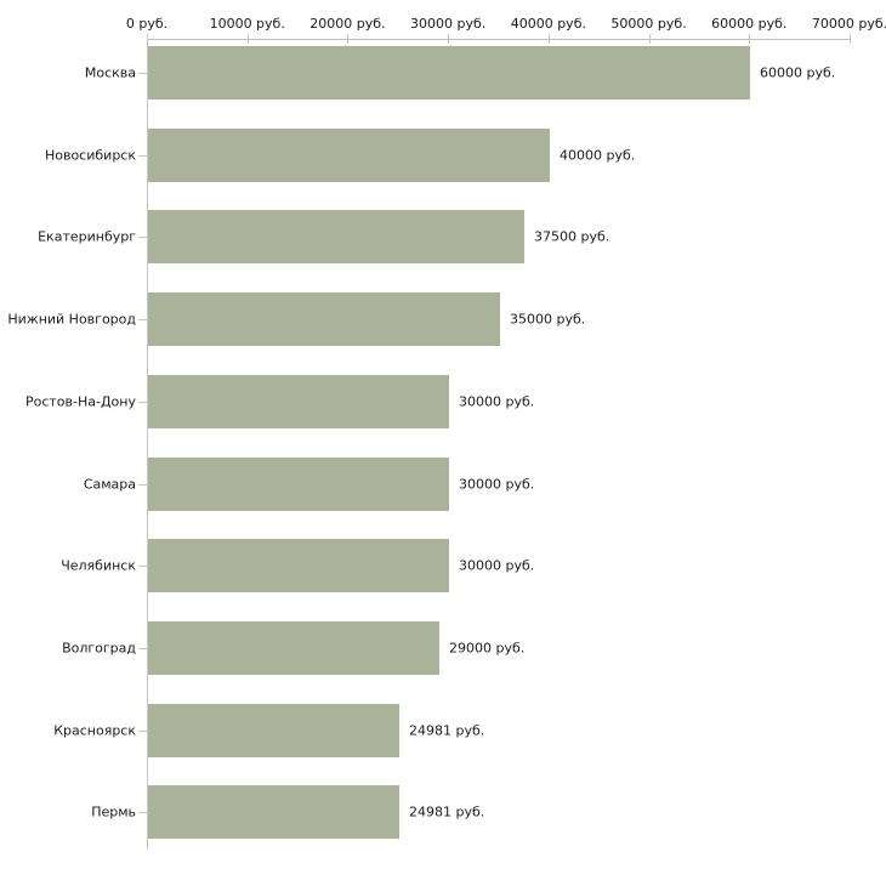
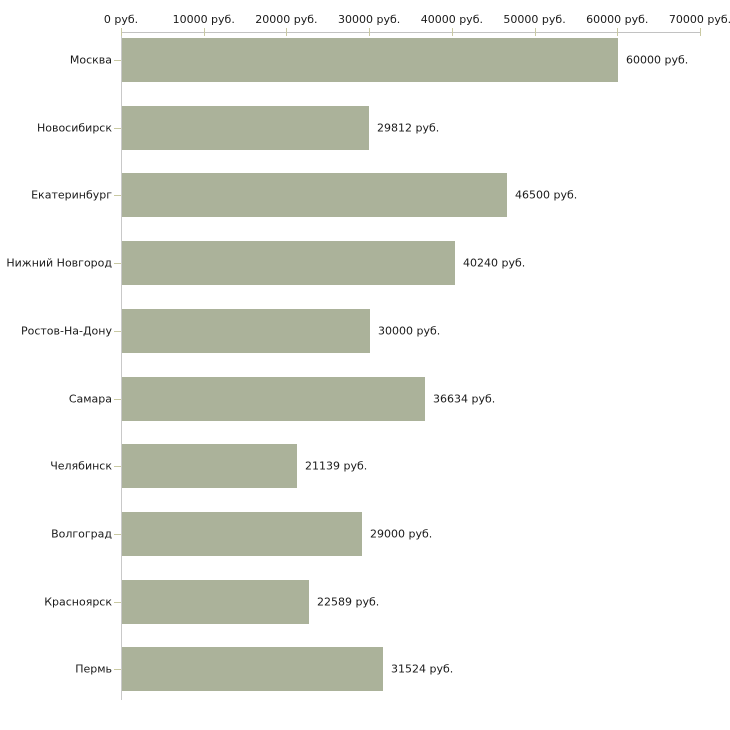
Новосибирск: 40000 -> 29812
Екатеринбург: 37500 -> 46500
Нижний Новгород: 35000 -> 40240
Самара: 30000 -> 36634
Челябинск: 30000 -> 21139
Красноярск: 24981 -> 22589
Пермь: 24981 -> 31524
